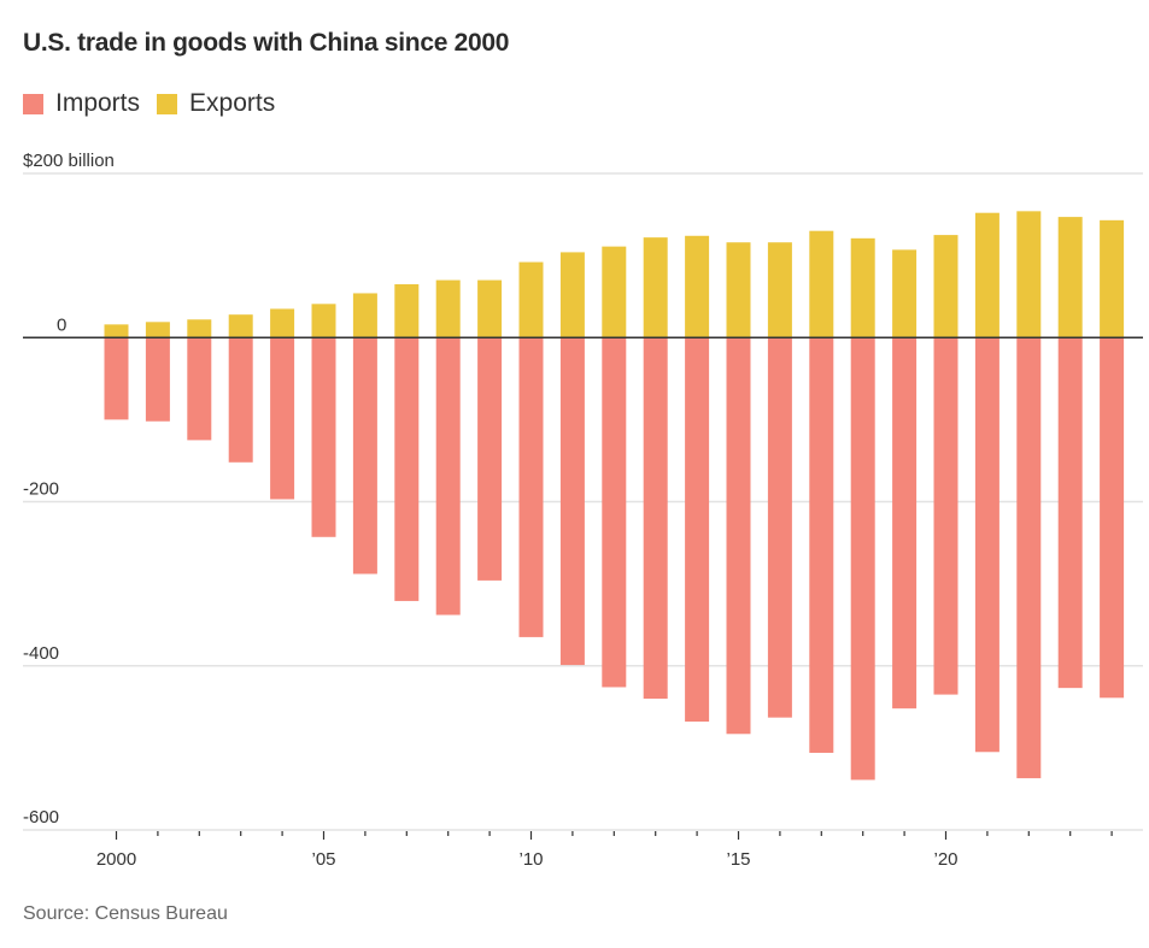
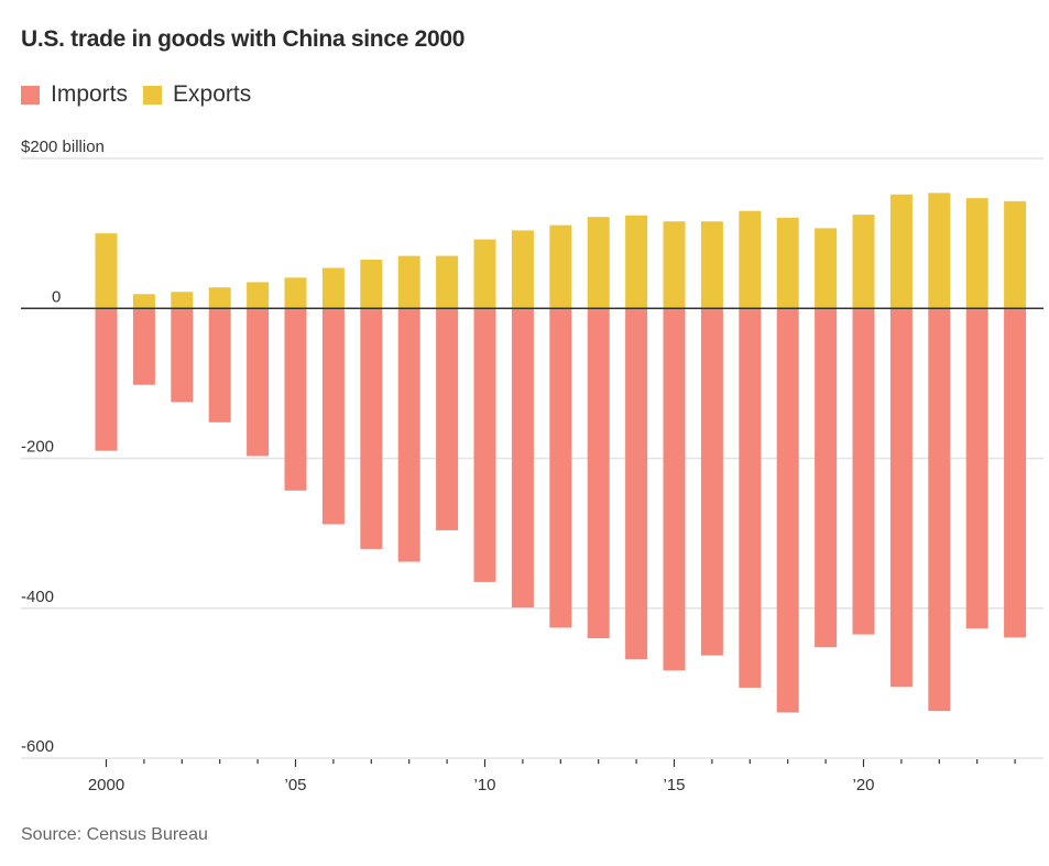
Imports/2000: -100 -> -190
Exports/2000: 20 -> 100
